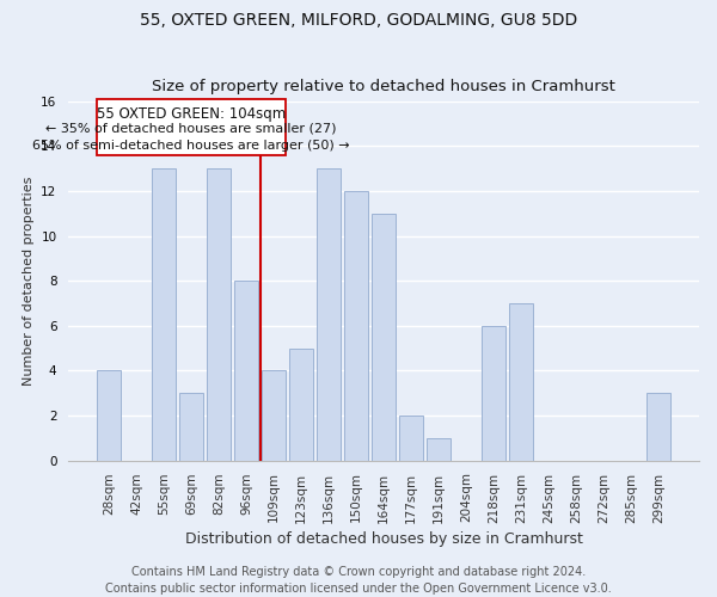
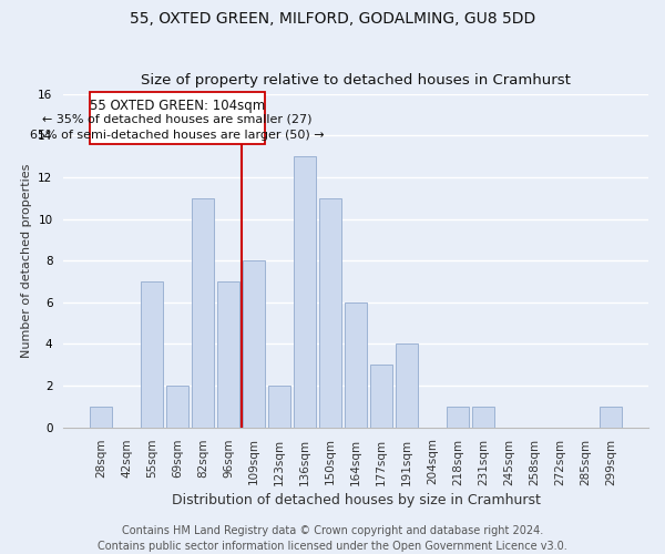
28sqm: 4 -> 1
55sqm: 13 -> 7
69sqm: 3 -> 2
82sqm: 13 -> 11
96sqm: 8 -> 7
109sqm: 4 -> 8
123sqm: 5 -> 2
150sqm: 12 -> 11
164sqm: 11 -> 6
177sqm: 2 -> 3
191sqm: 1 -> 4
218sqm: 6 -> 1
231sqm: 7 -> 1
299sqm: 3 -> 1
